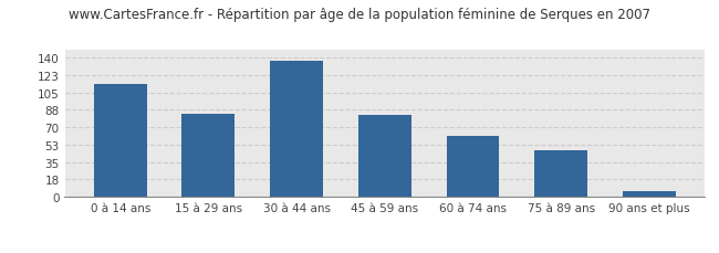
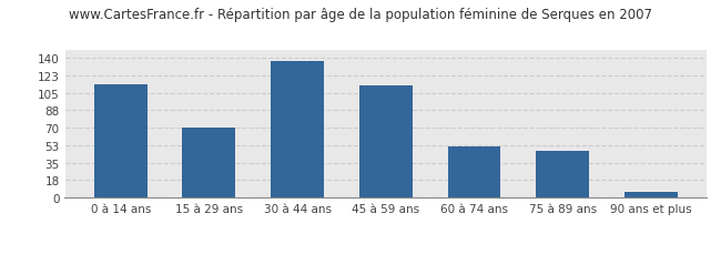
15 à 29 ans: 84 -> 70
45 à 59 ans: 82 -> 112
60 à 74 ans: 62 -> 52
